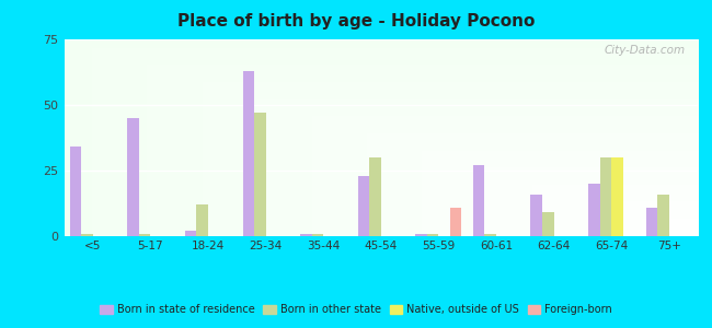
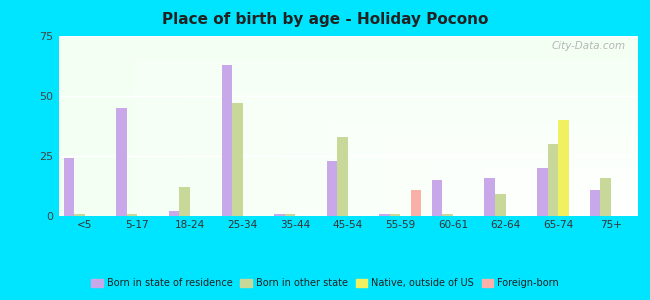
Born in state of residence/<5: 34 -> 24
Born in other state/45-54: 30 -> 33
Born in state of residence/60-61: 27 -> 15
Native, outside of US/65-74: 30 -> 40
